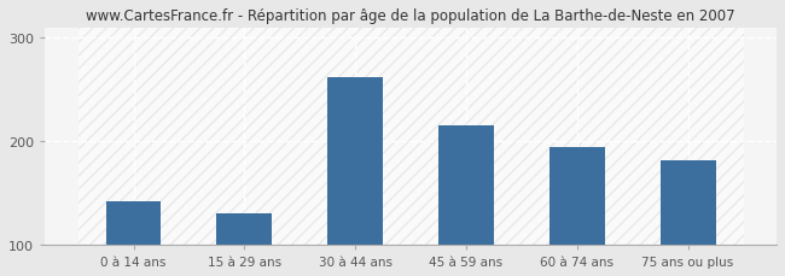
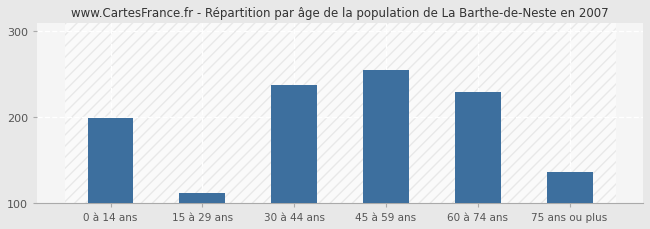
0 à 14 ans: 142 -> 199
15 à 29 ans: 130 -> 112
30 à 44 ans: 262 -> 238
45 à 59 ans: 216 -> 255
60 à 74 ans: 194 -> 229
75 ans ou plus: 182 -> 136
